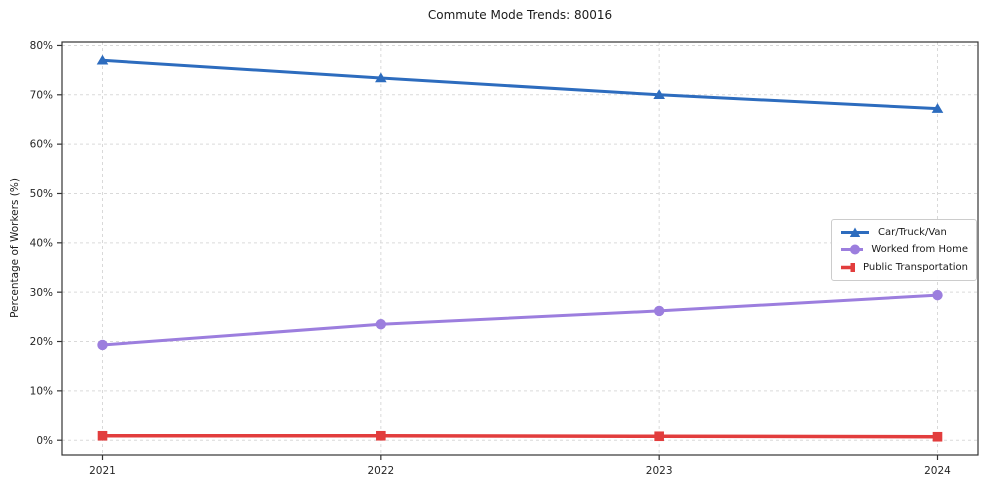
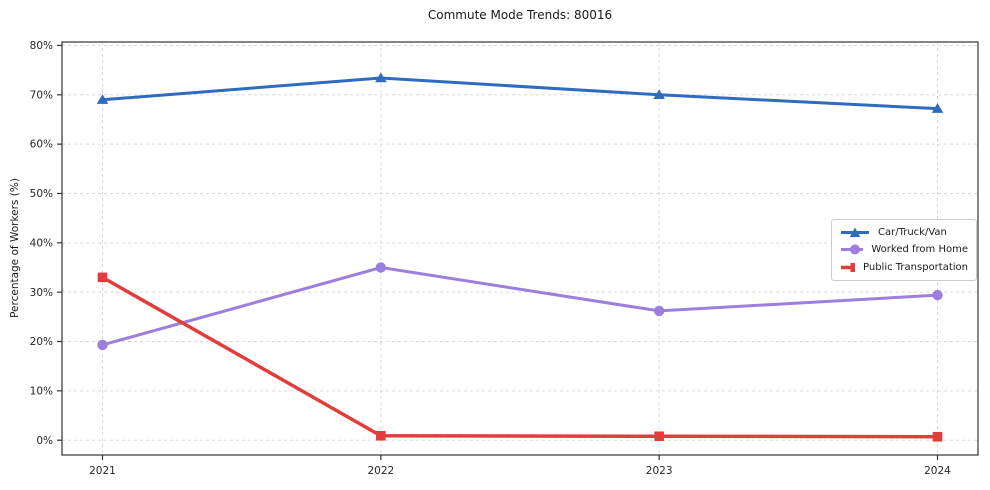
Car/Truck/Van/2021: 77% -> 69%
Public Transportation/2021: 1% -> 33%
Worked from Home/2022: 24% -> 35%
